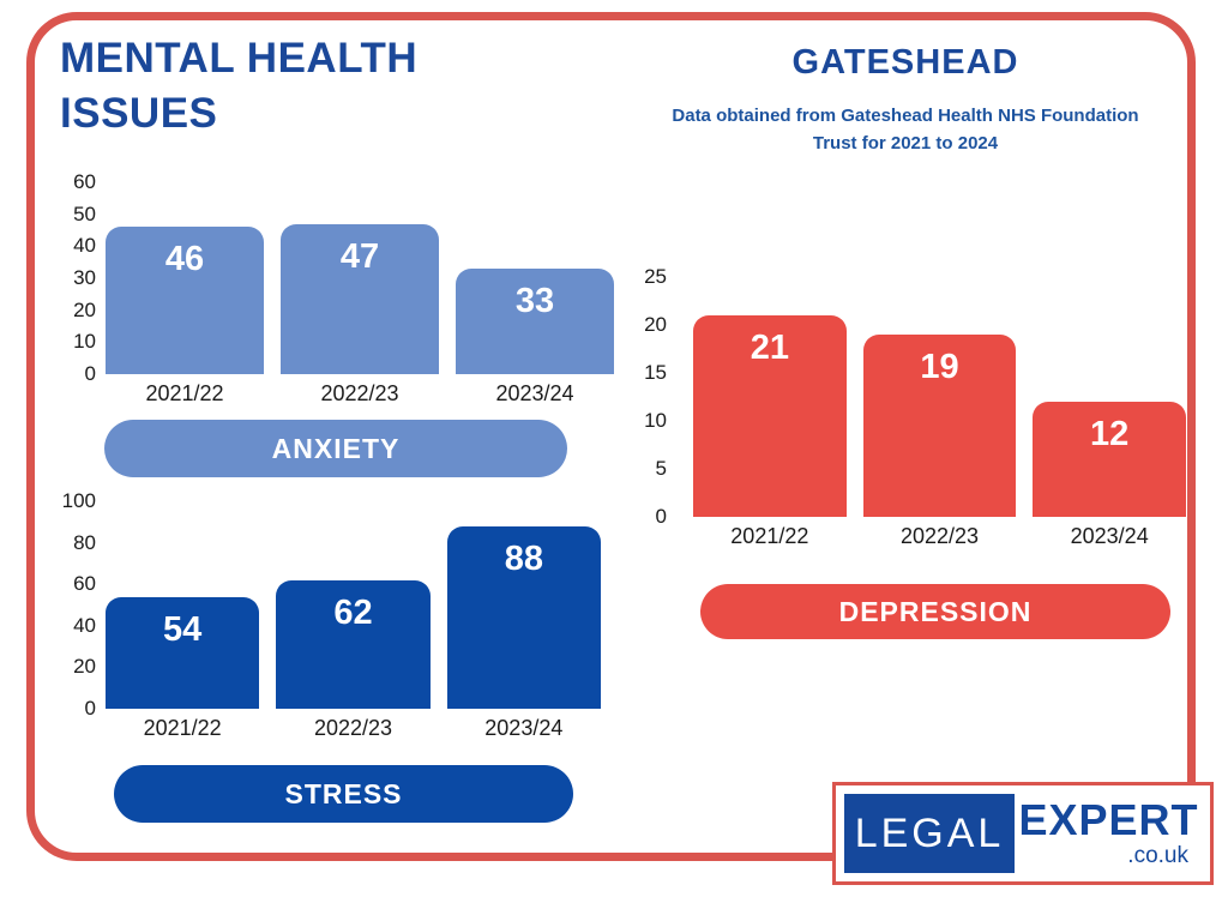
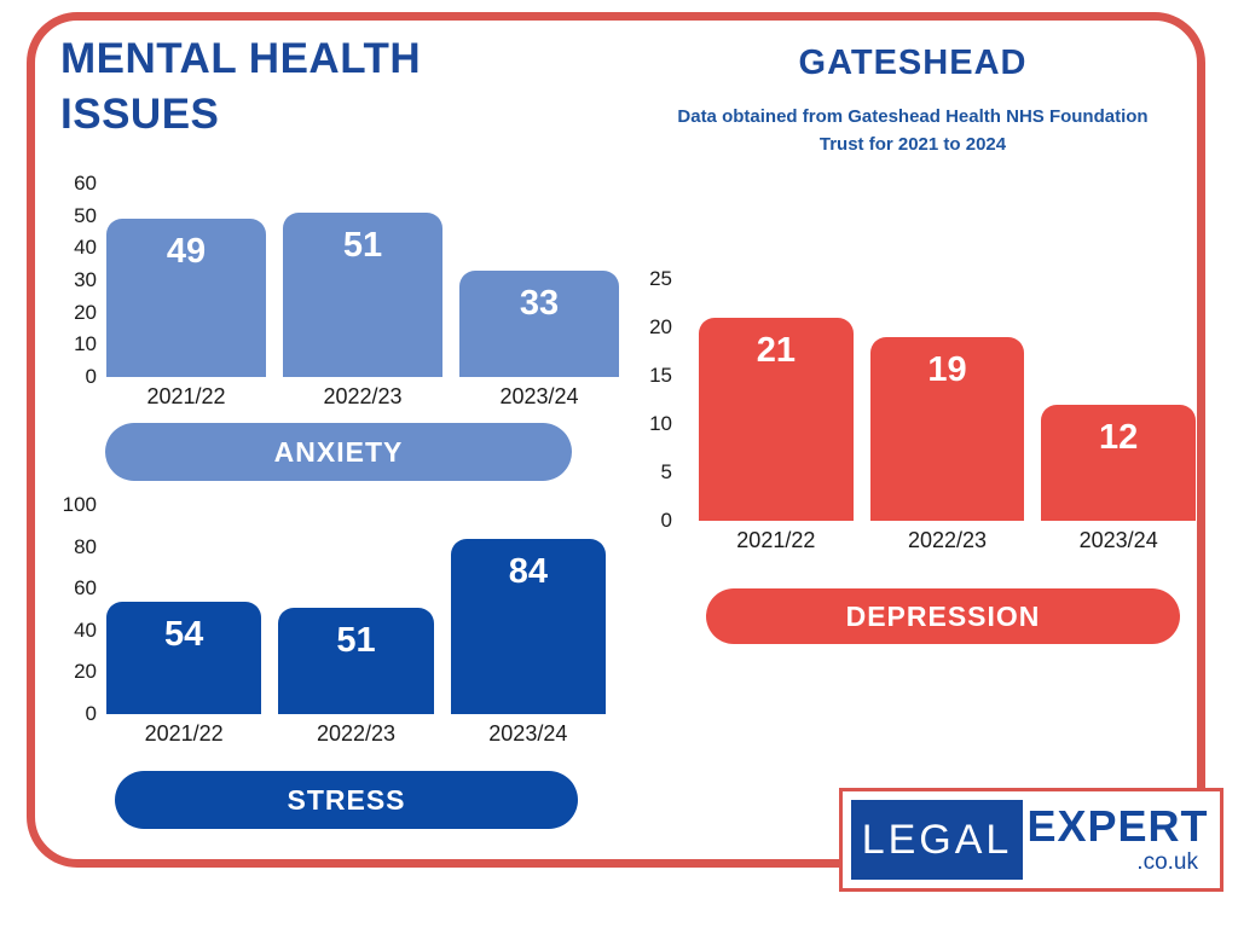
ANXIETY/2021/22: 46 -> 49
ANXIETY/2022/23: 47 -> 51
STRESS/2022/23: 62 -> 51
STRESS/2023/24: 88 -> 84
